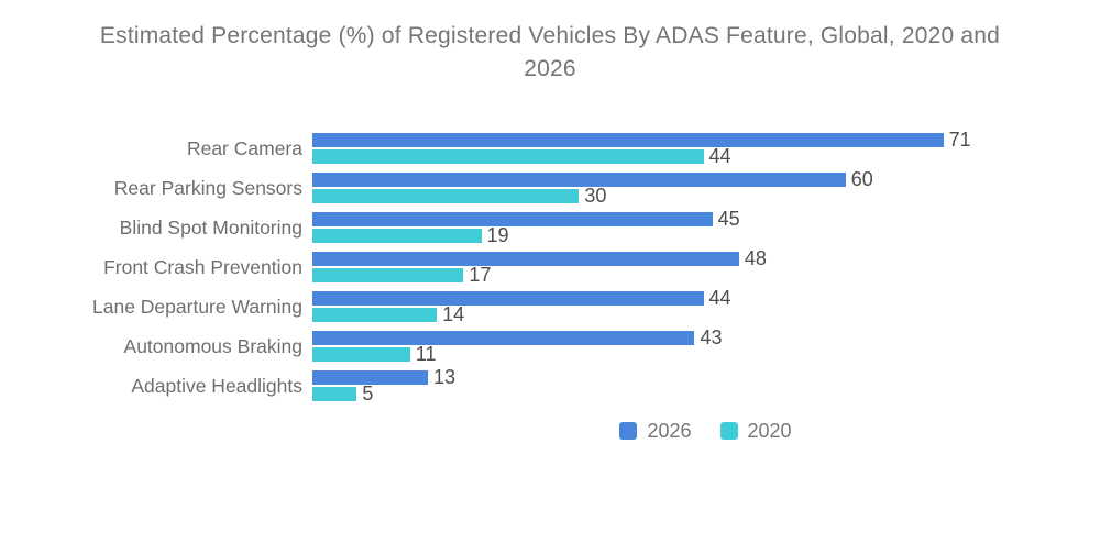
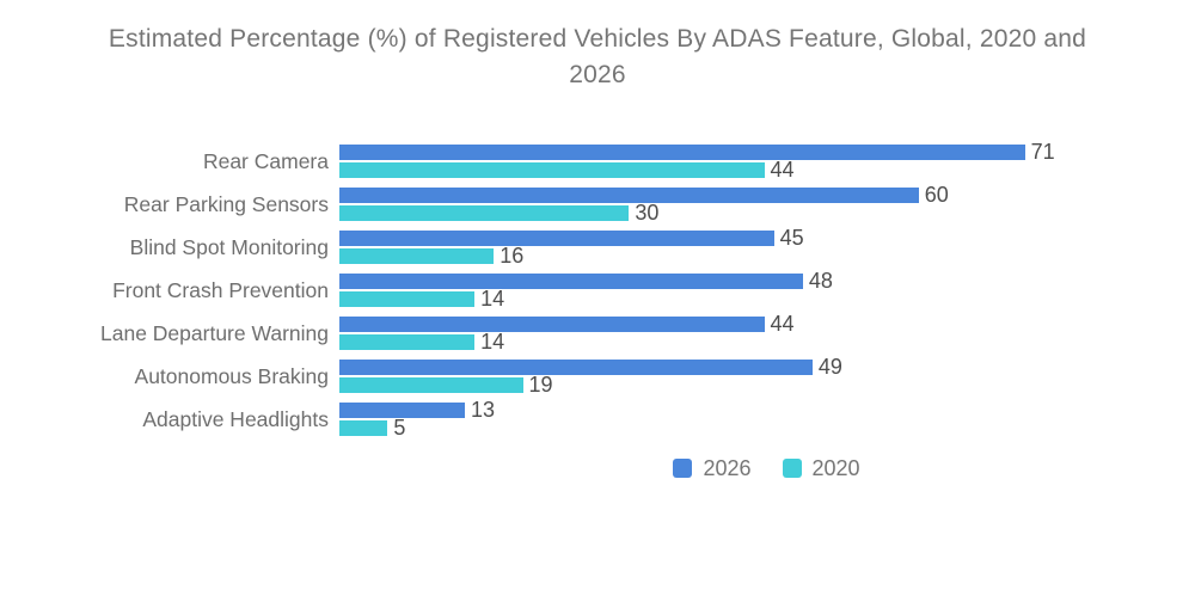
2020/Blind Spot Monitoring: 19 -> 16
2020/Front Crash Prevention: 17 -> 14
2026/Autonomous Braking: 43 -> 49
2020/Autonomous Braking: 11 -> 19
